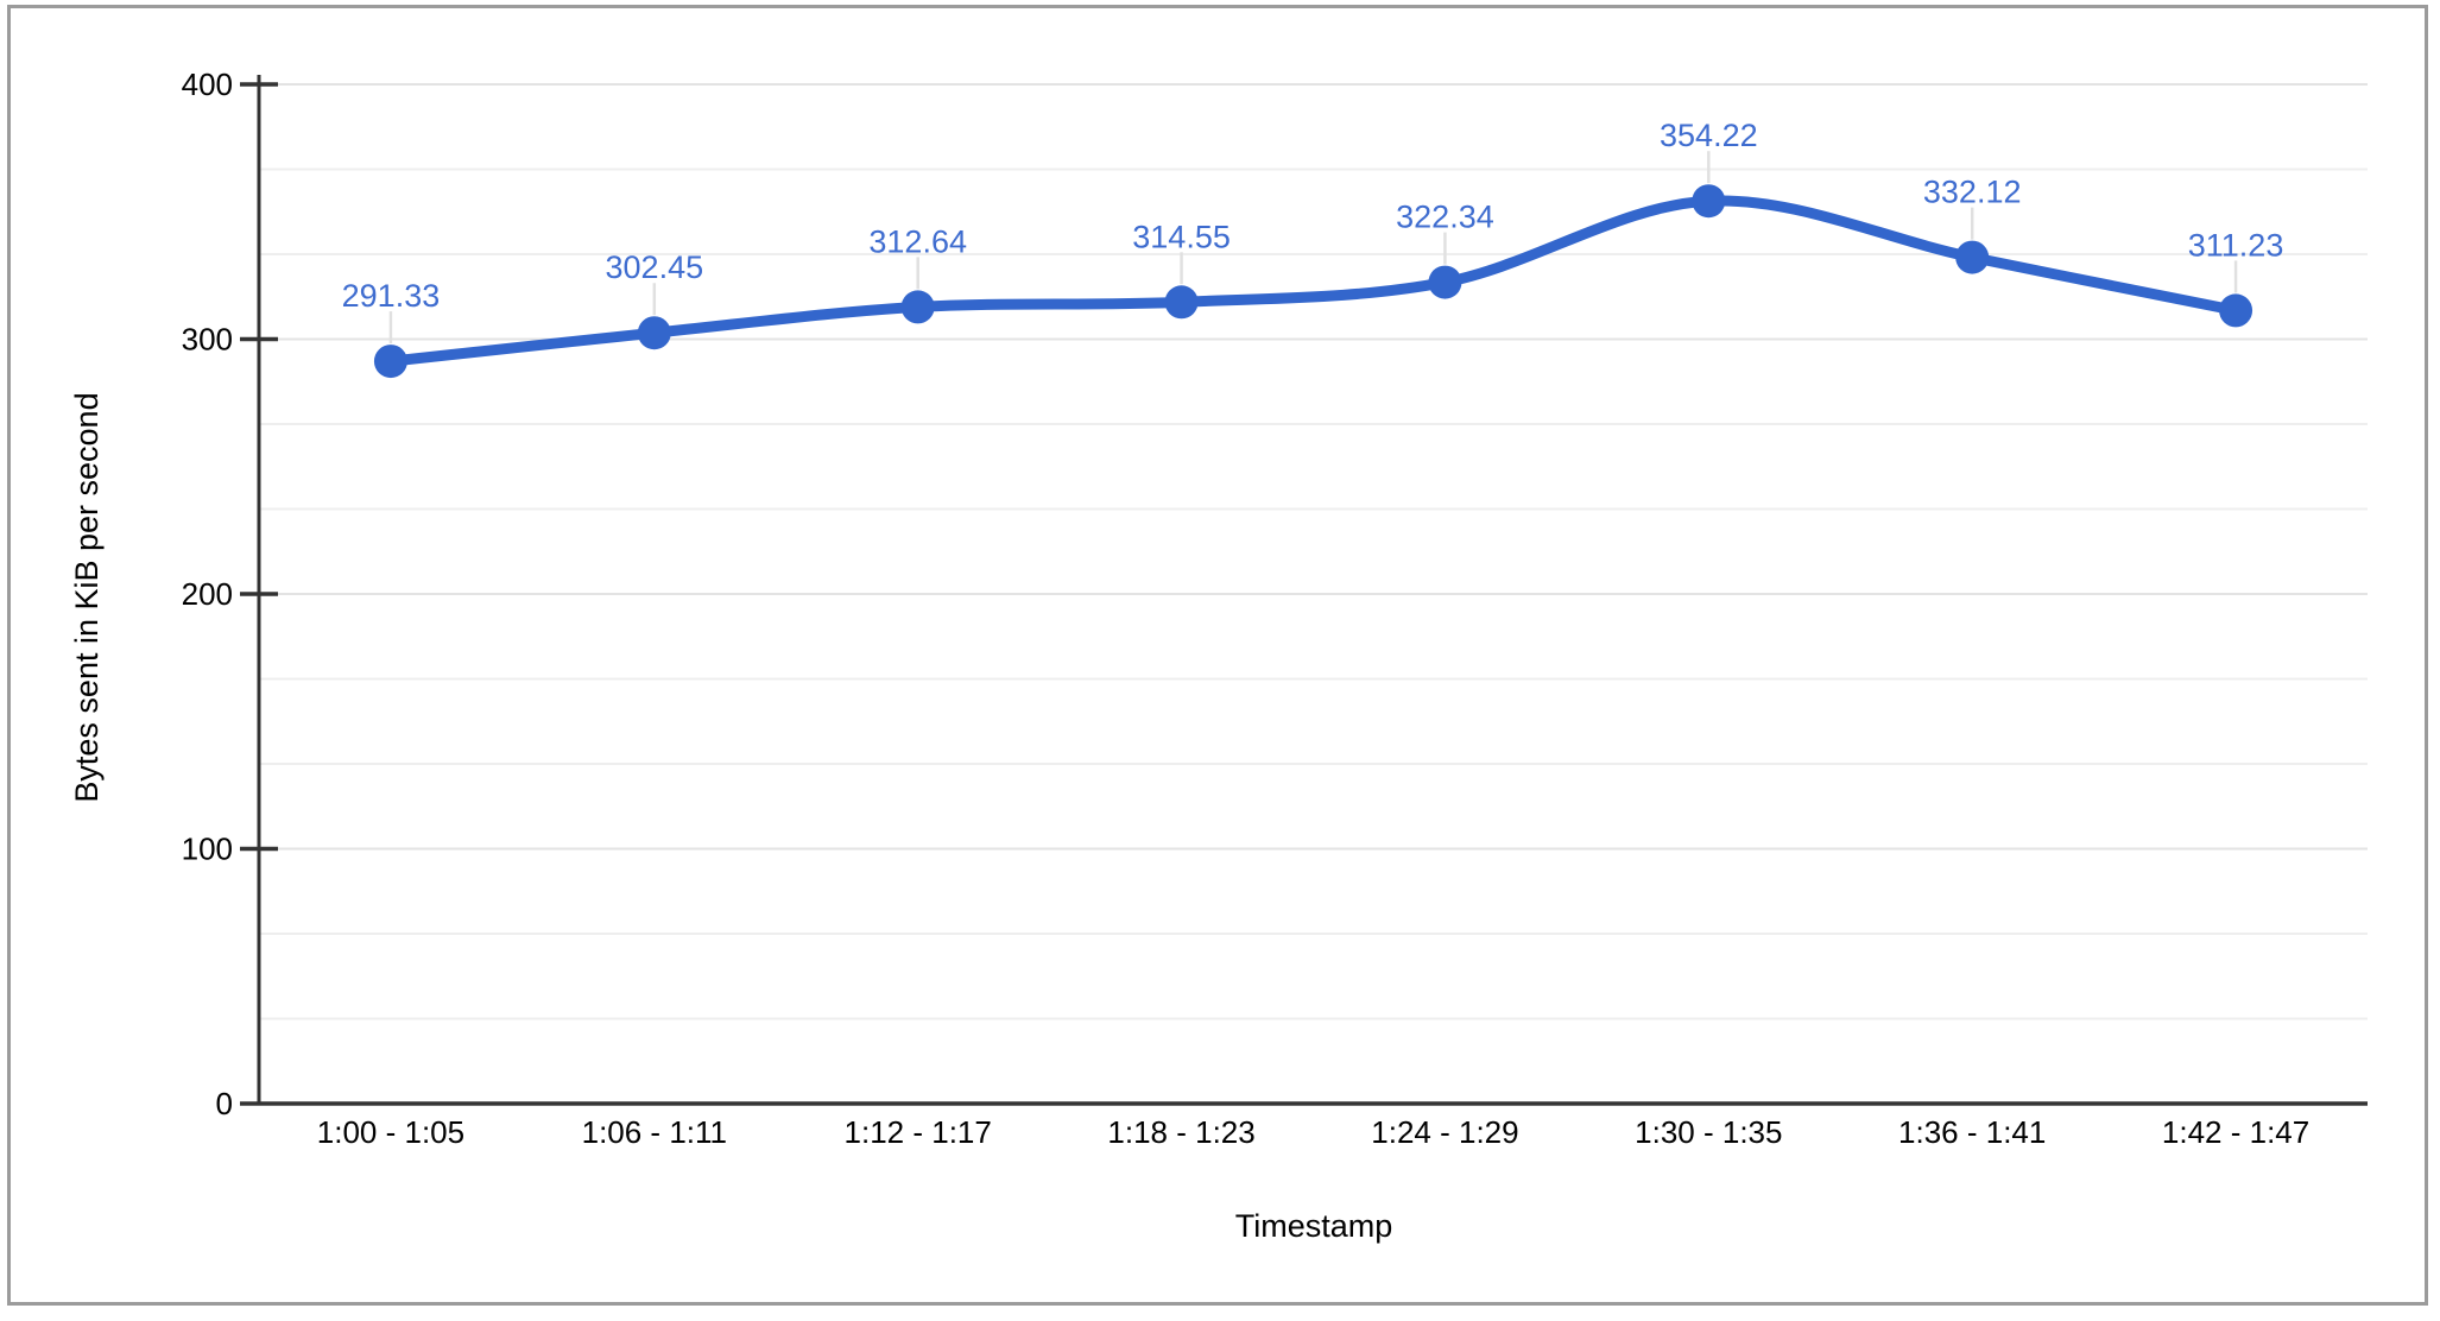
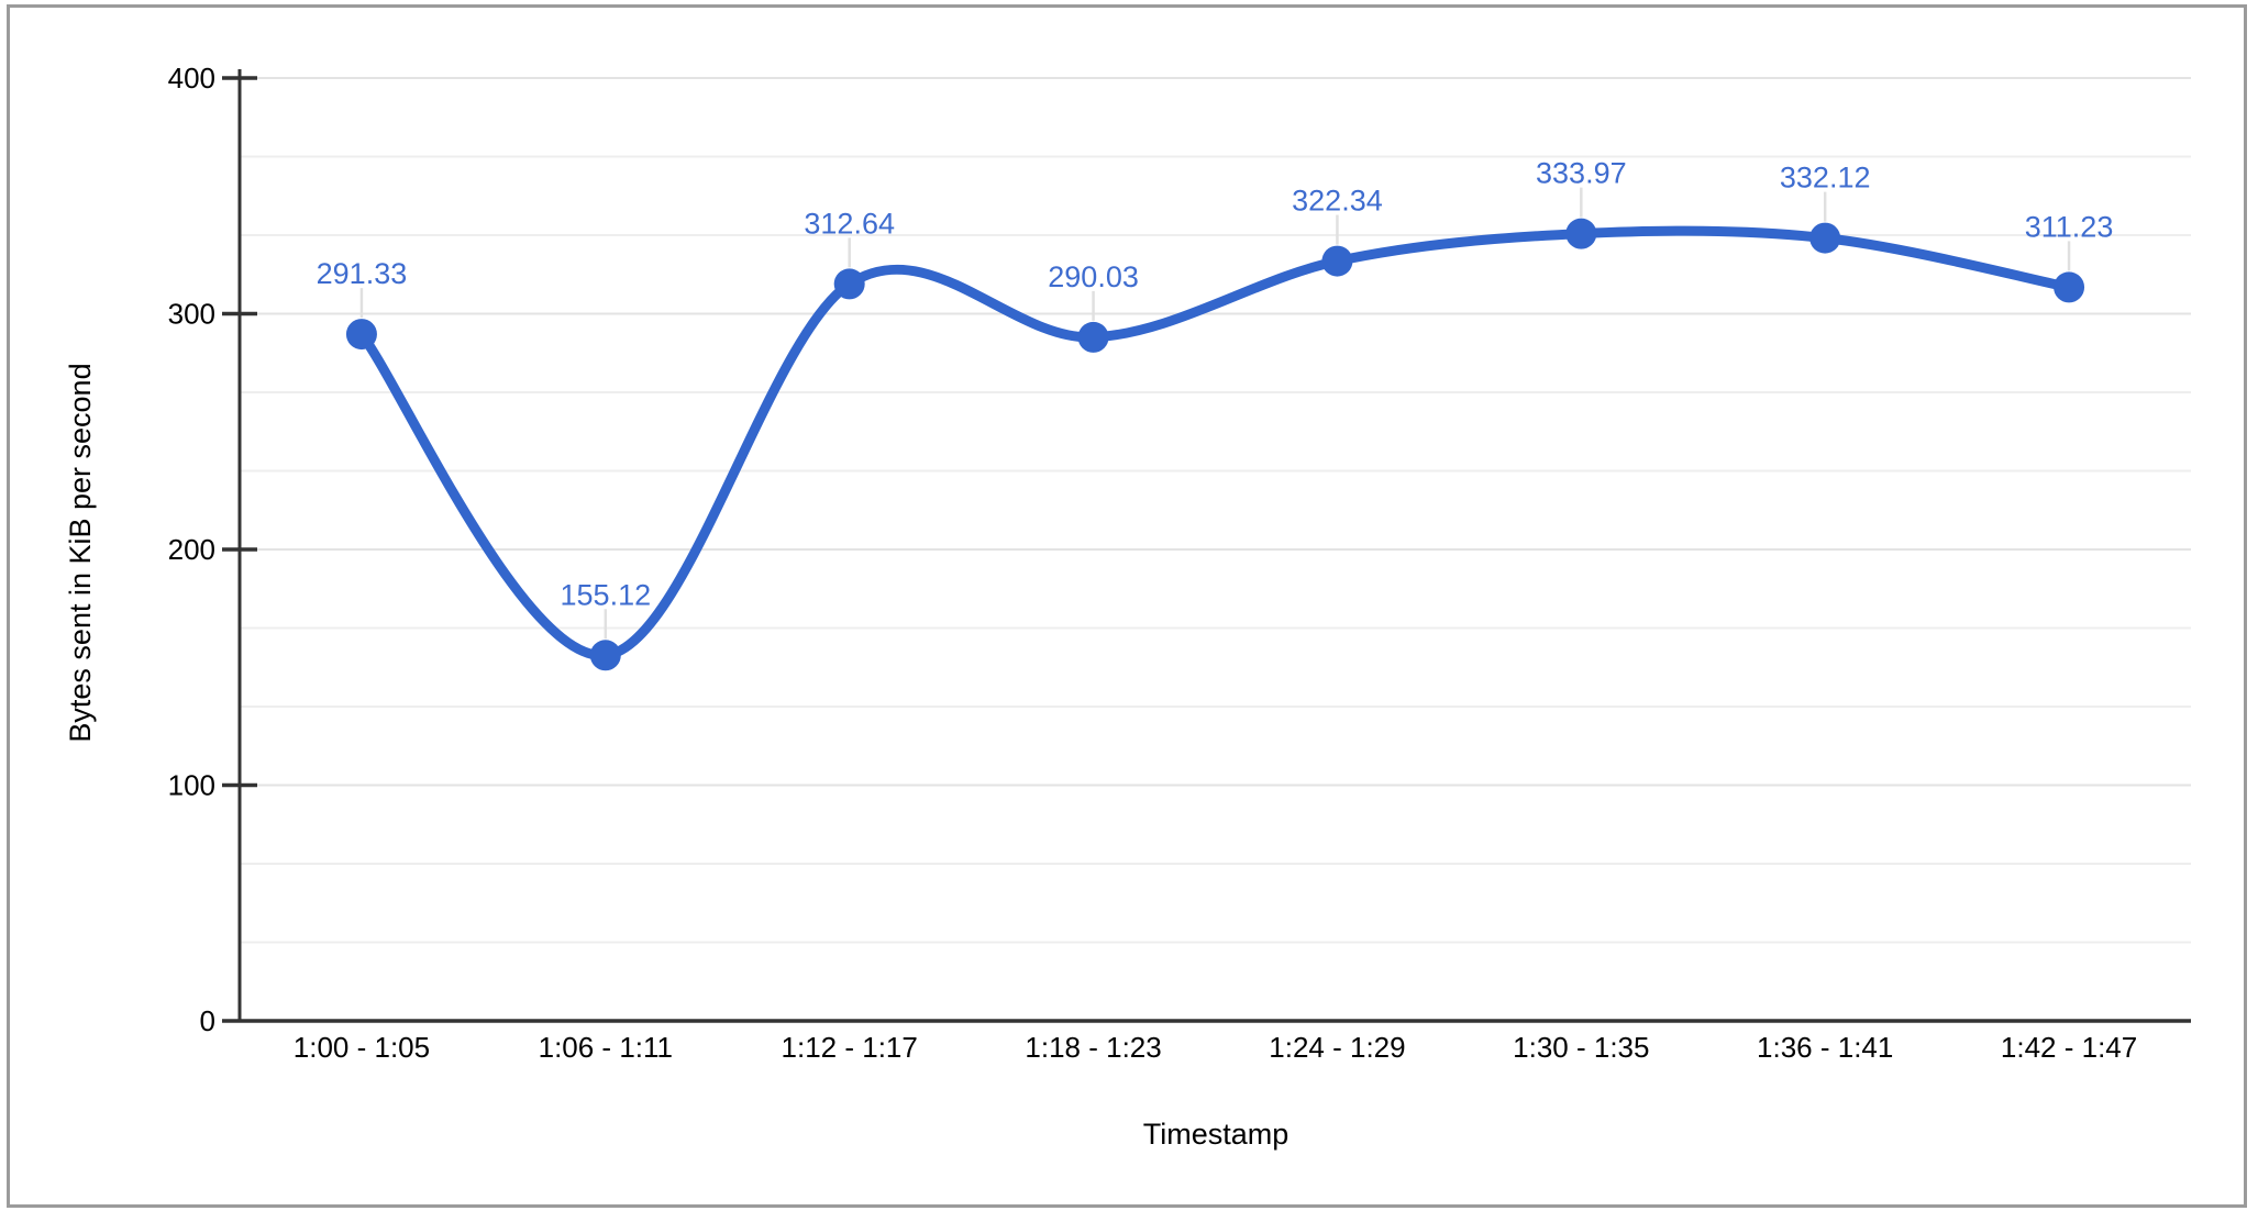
1:06 - 1:11: 302.45 -> 155.12
1:18 - 1:23: 314.55 -> 290.03
1:30 - 1:35: 354.22 -> 333.97
